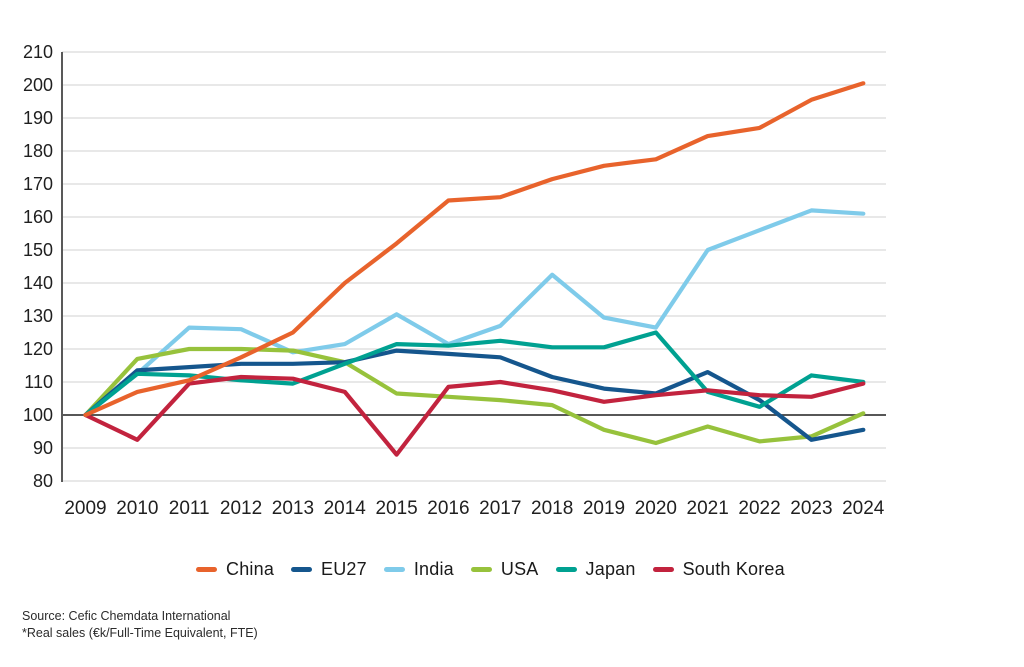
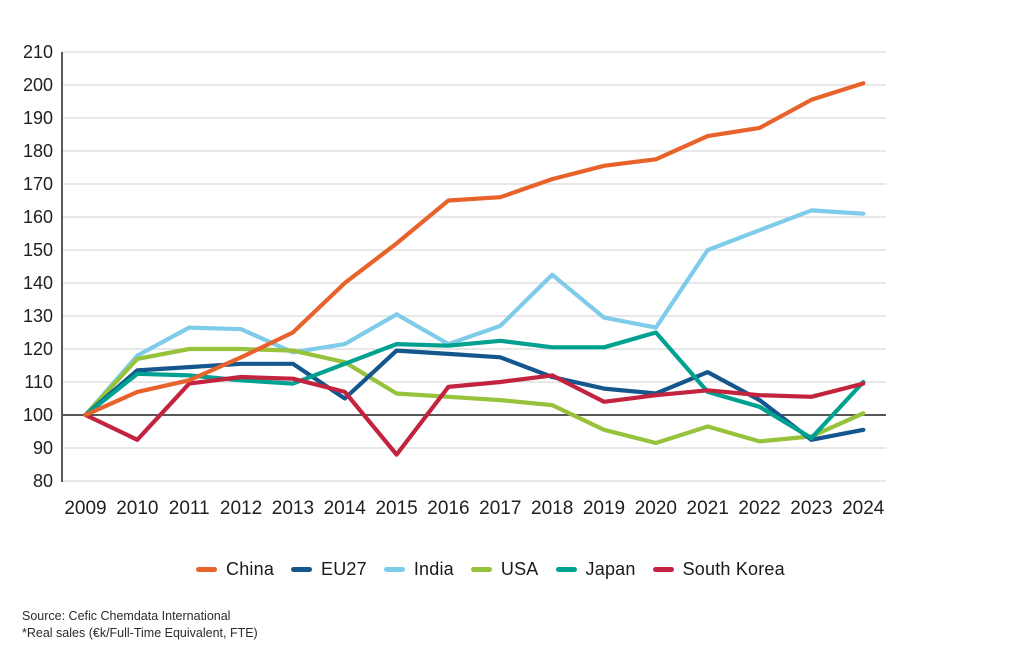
India/2010: 112 -> 118
EU27/2014: 116 -> 105
South Korea/2018: 108 -> 112
Japan/2023: 112 -> 93
